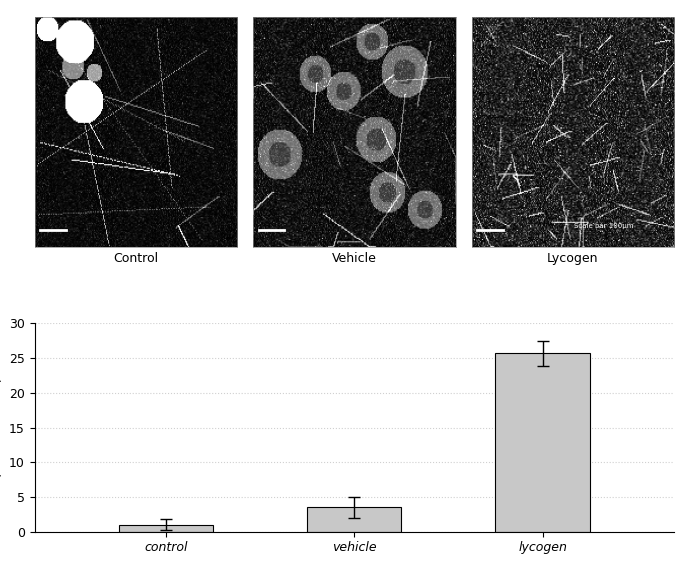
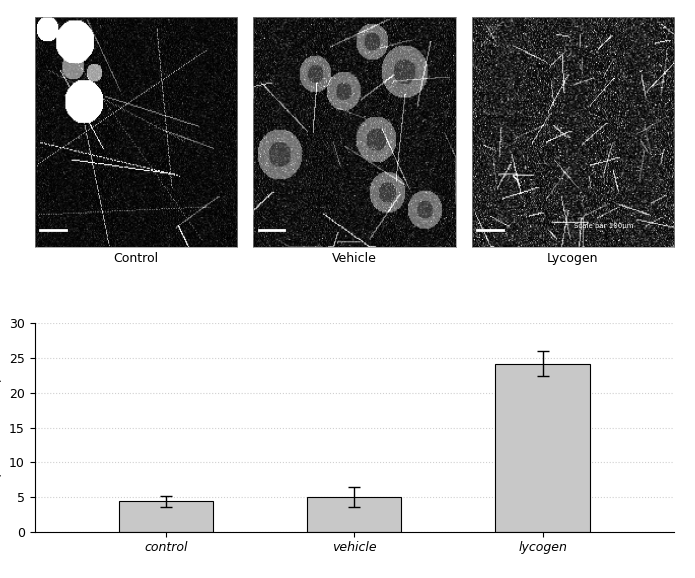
control: 1.0 -> 4.4
vehicle: 3.5 -> 5.0
lycogen: 25.7 -> 24.2
